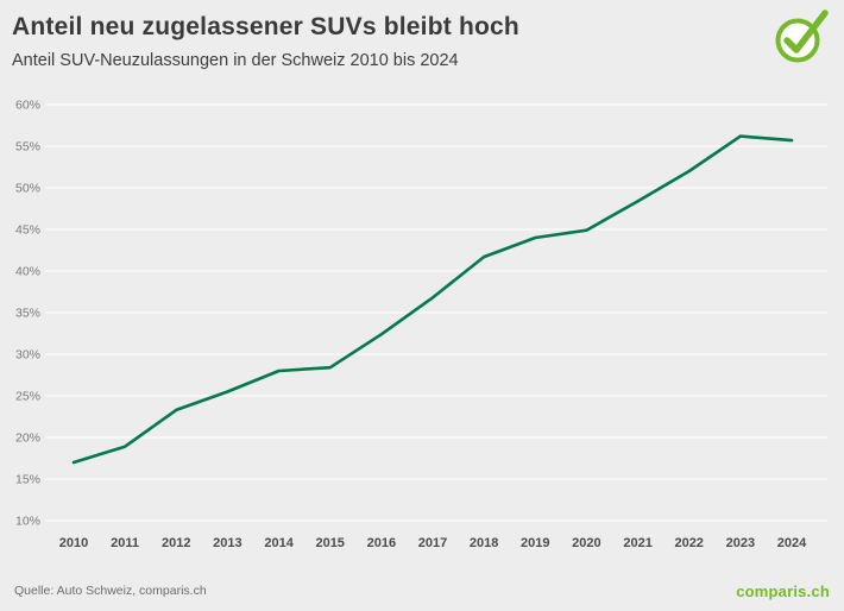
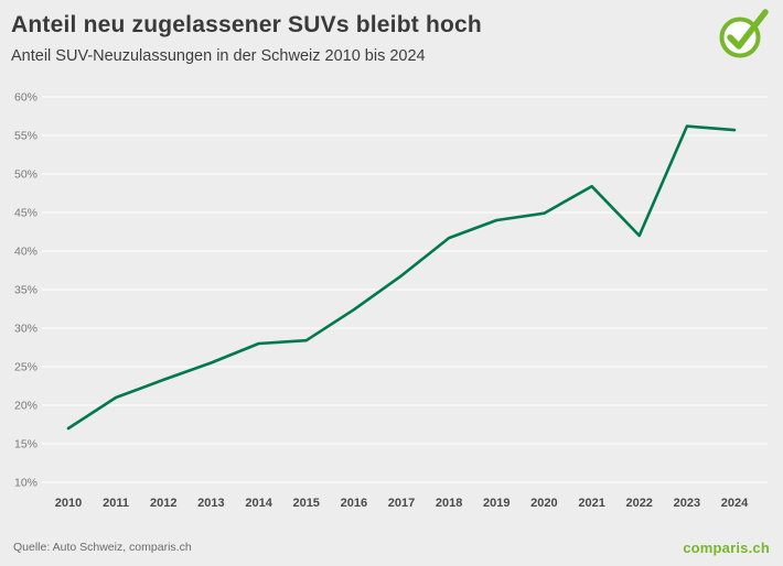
2011: 19% -> 21%
2022: 52% -> 42%
